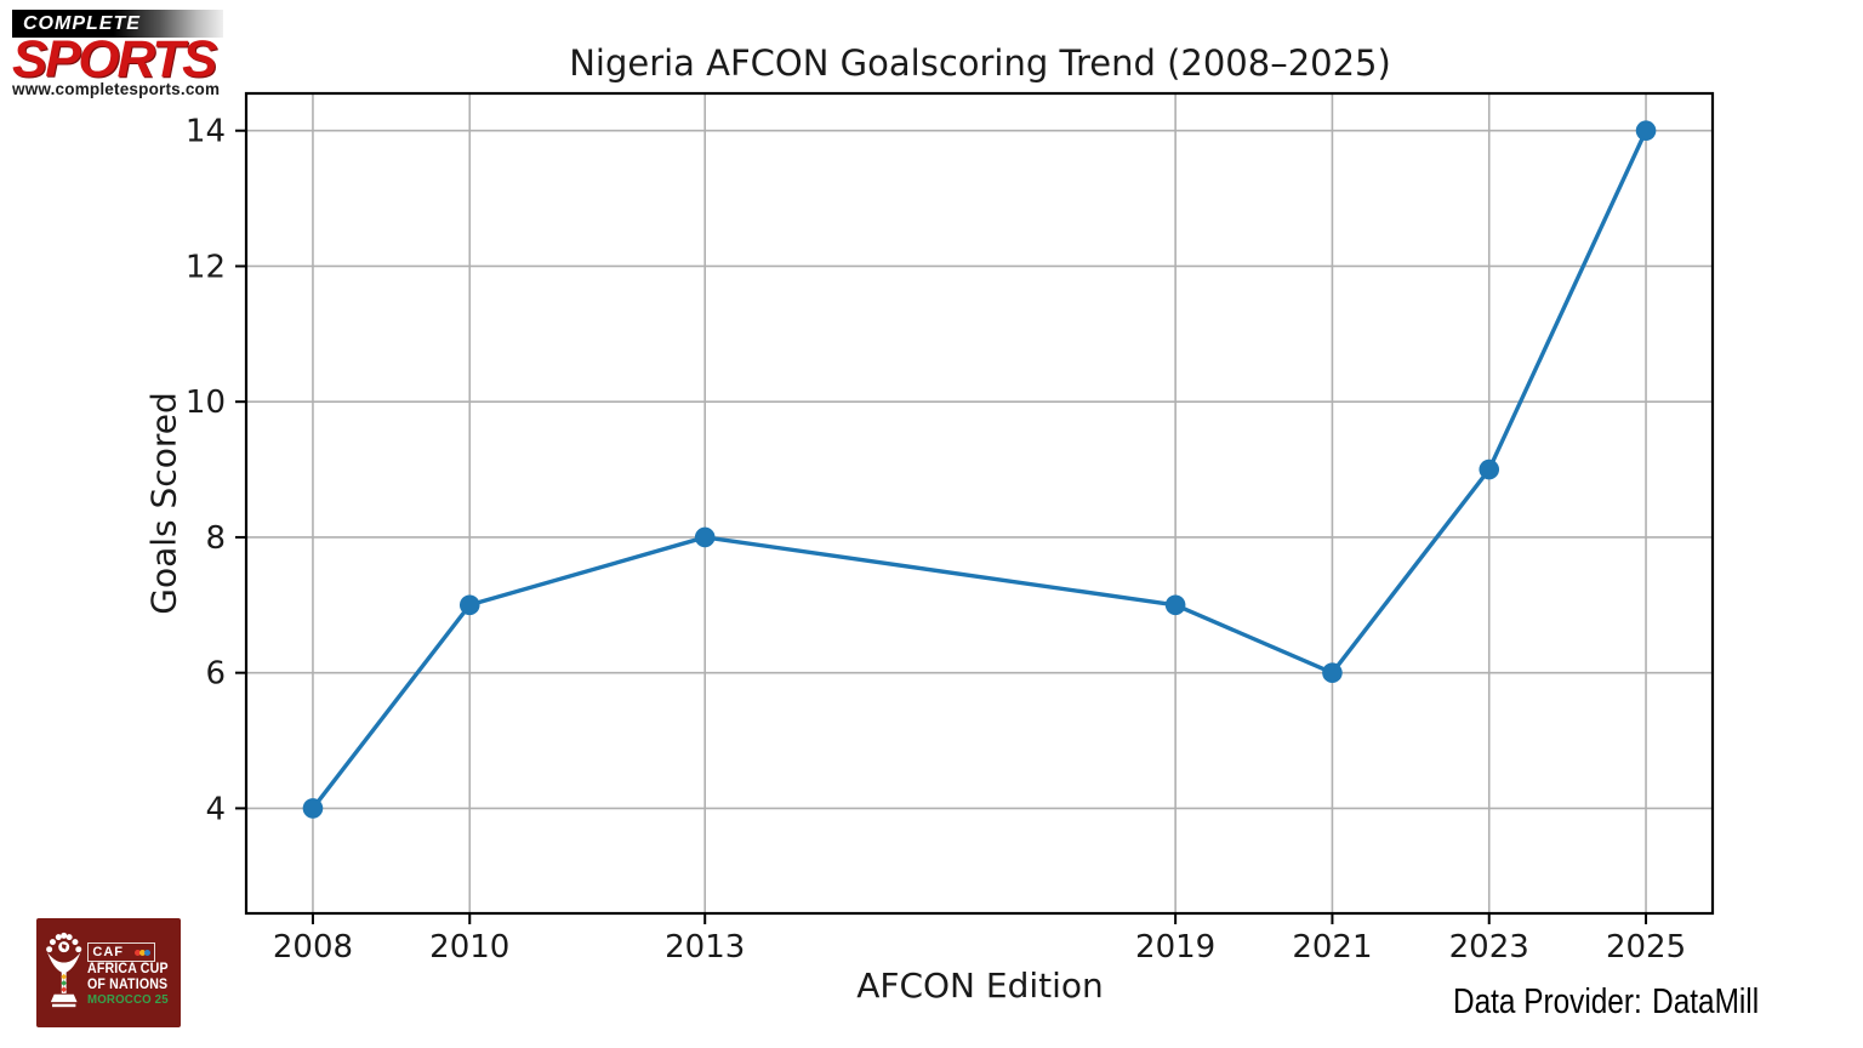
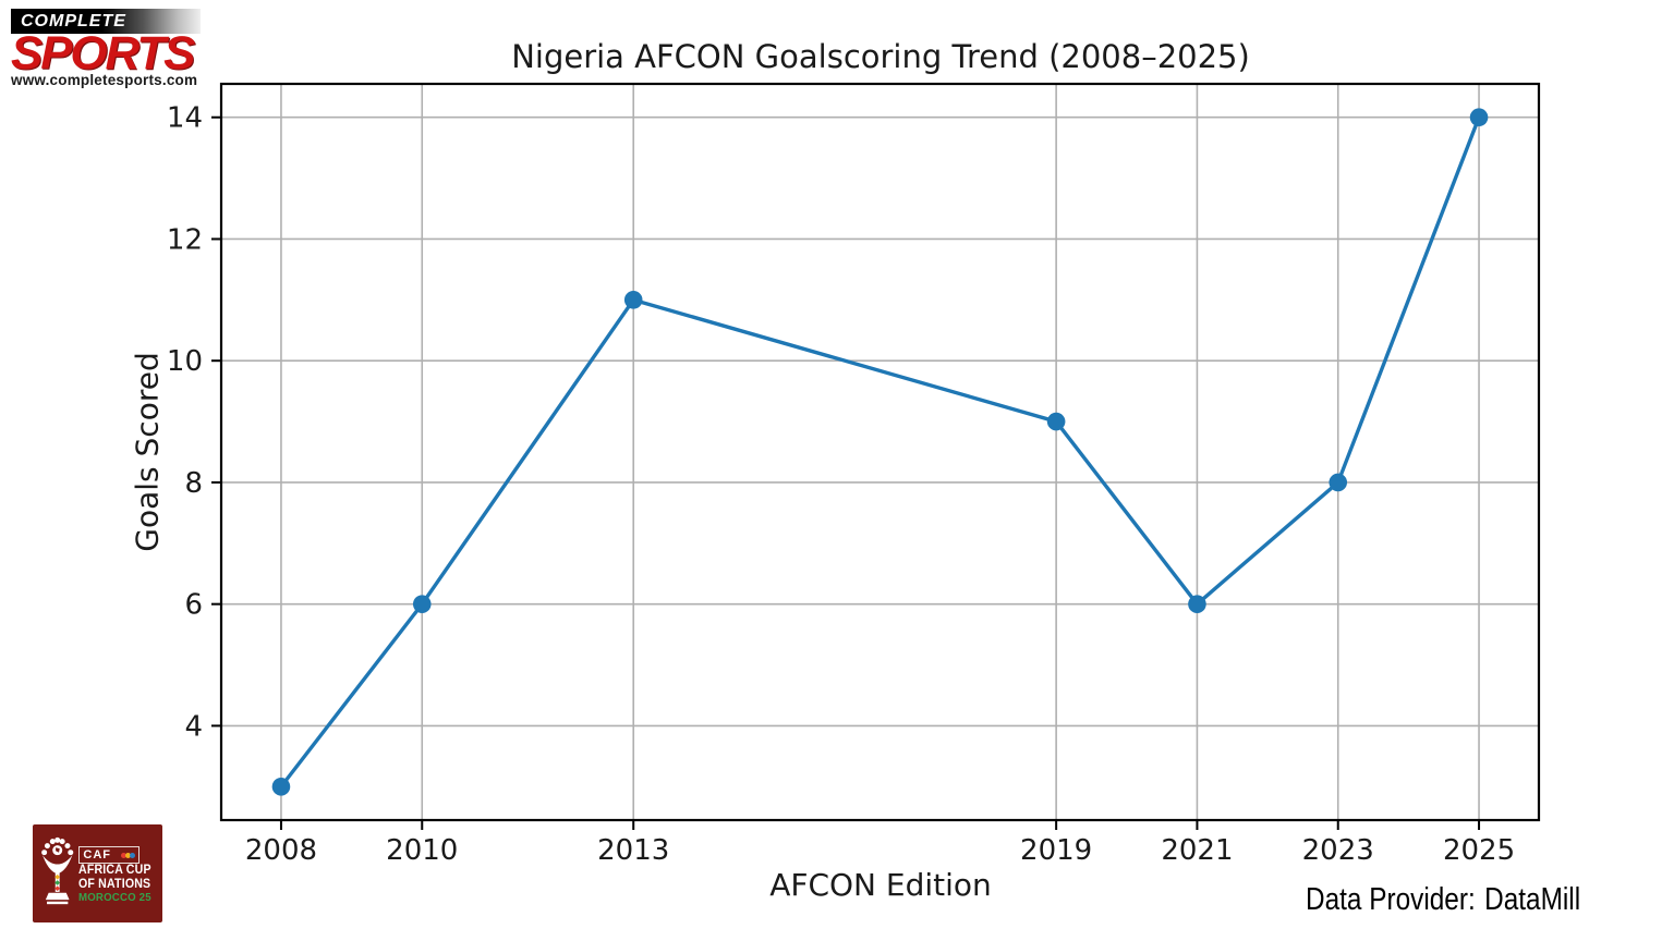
2008: 4 -> 3
2010: 7 -> 6
2013: 8 -> 11
2019: 7 -> 9
2023: 9 -> 8
